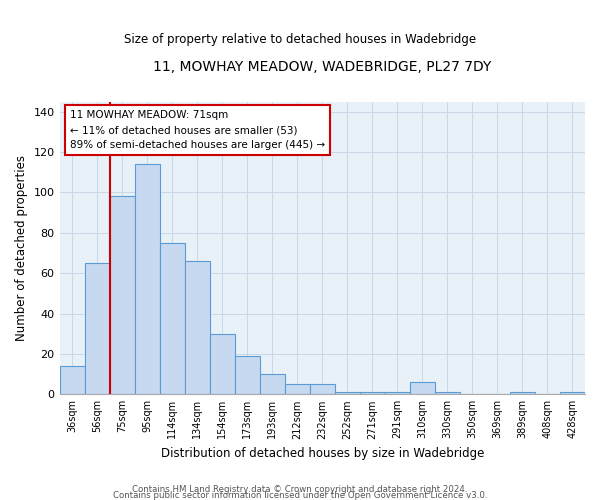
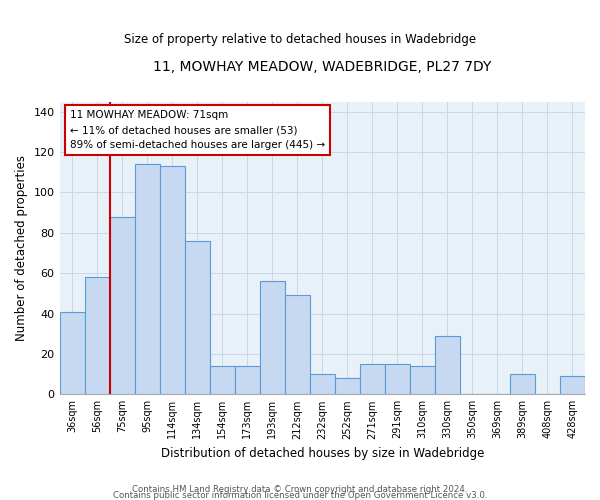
36sqm: 14 -> 41
56sqm: 65 -> 58
75sqm: 98 -> 88
114sqm: 75 -> 113
134sqm: 66 -> 76
154sqm: 30 -> 14
173sqm: 19 -> 14
193sqm: 10 -> 56
212sqm: 5 -> 49
232sqm: 5 -> 10
252sqm: 1 -> 8
271sqm: 1 -> 15
291sqm: 1 -> 15
310sqm: 6 -> 14
330sqm: 1 -> 29
389sqm: 1 -> 10
428sqm: 1 -> 9
